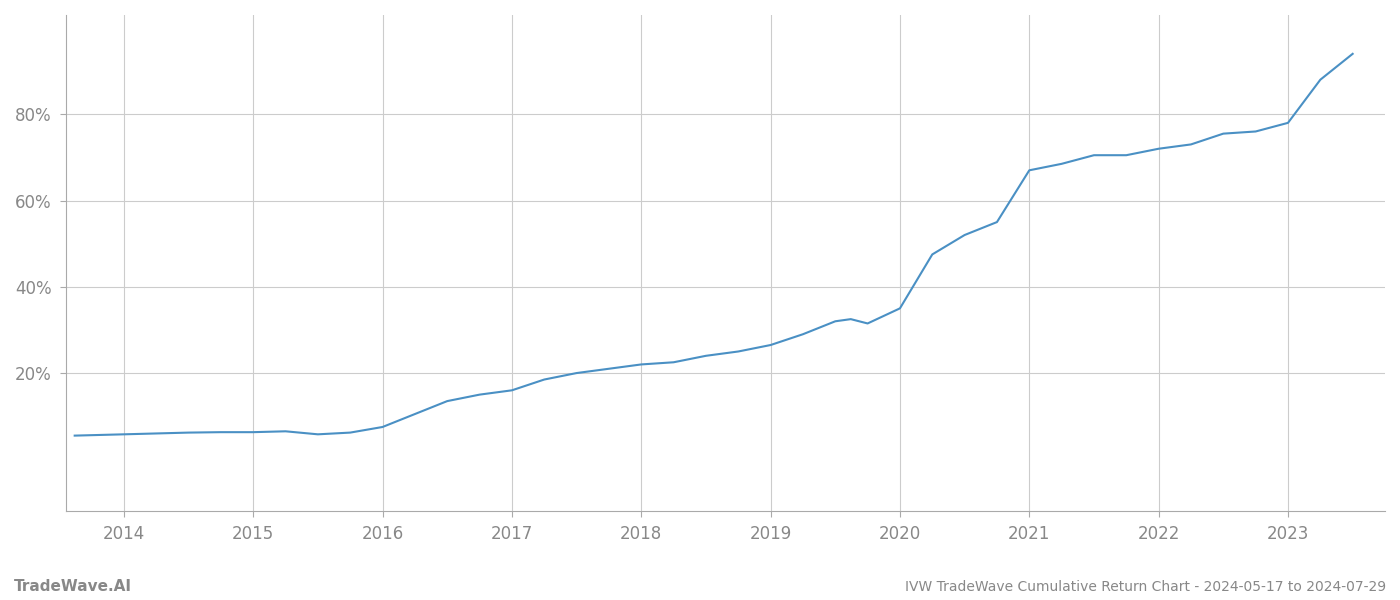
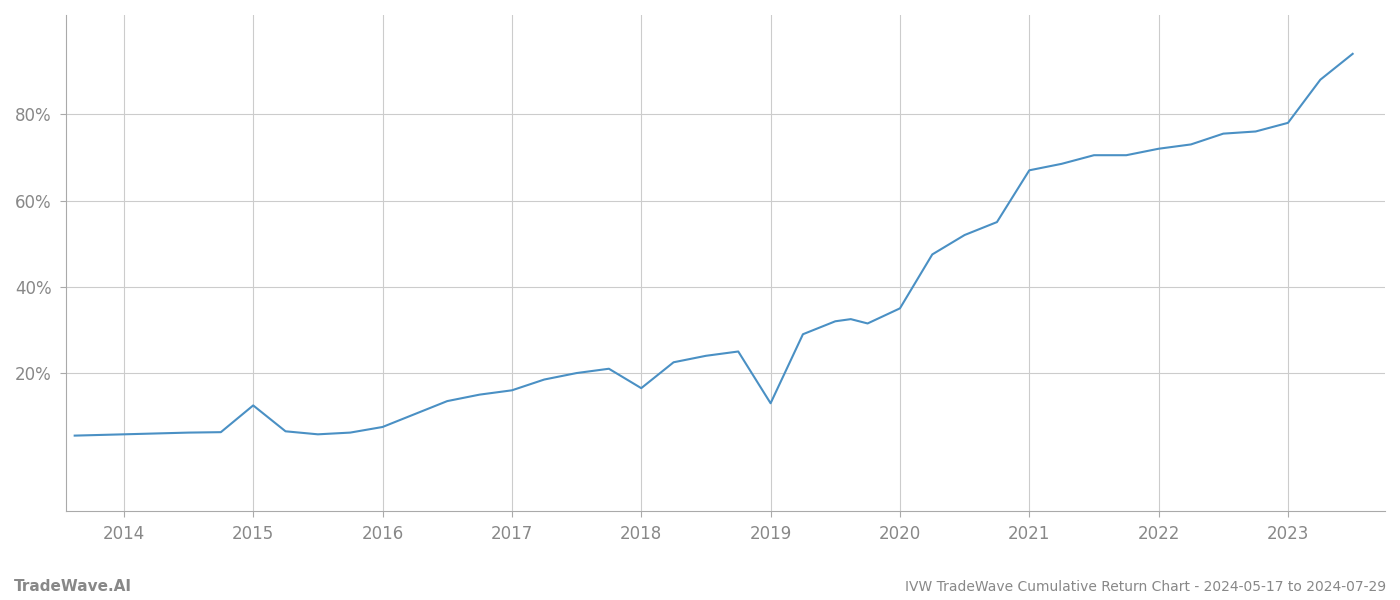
2015: 6.3% -> 12.5%
2018: 22.0% -> 16.5%
2019: 26.5% -> 13.0%
